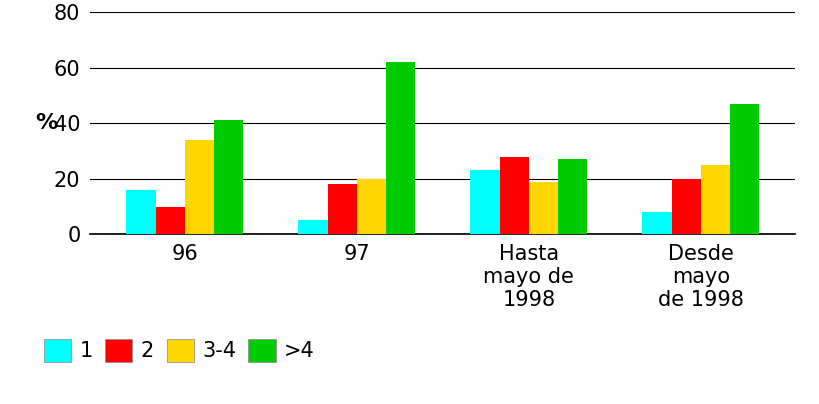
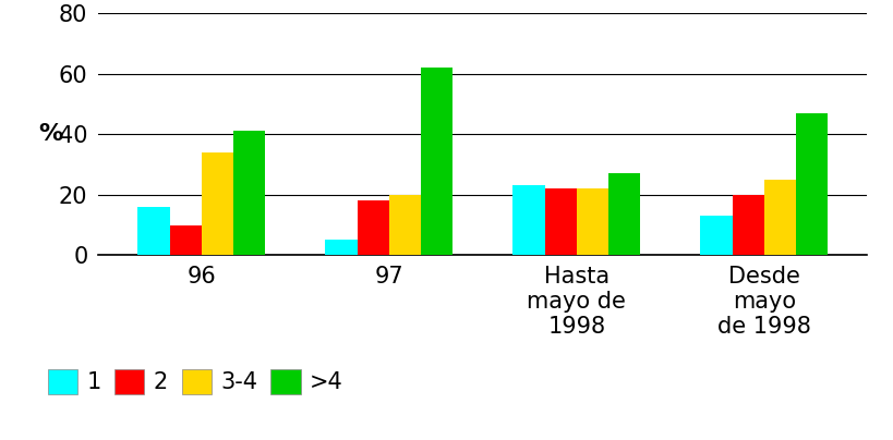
2/Hasta mayo de 1998: 28 -> 22
3-4/Hasta mayo de 1998: 19 -> 22
1/Desde mayo de 1998: 8 -> 13
